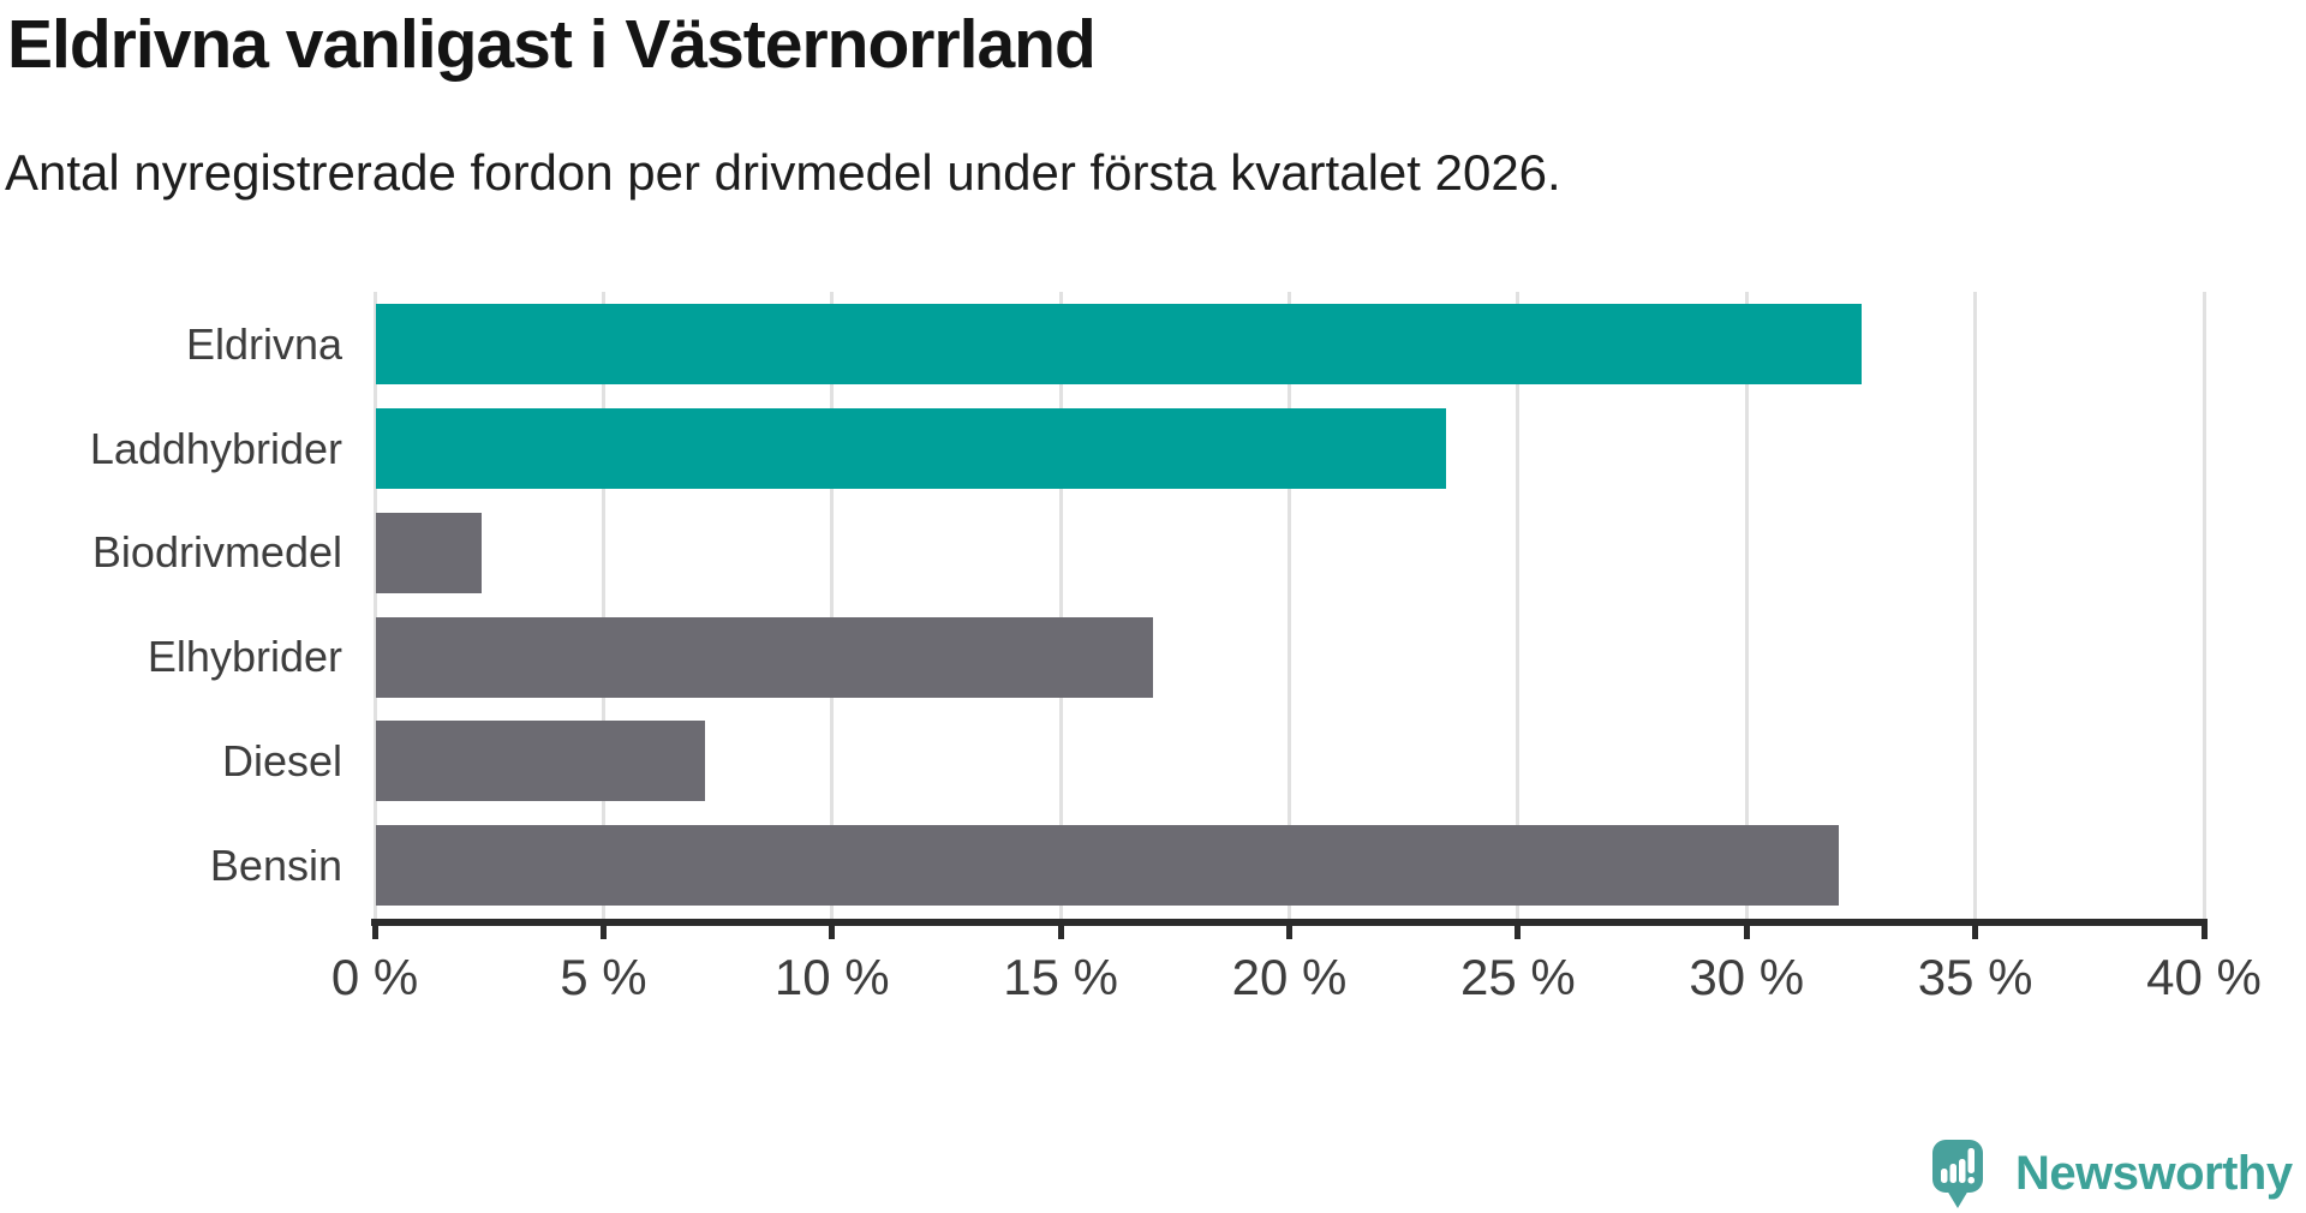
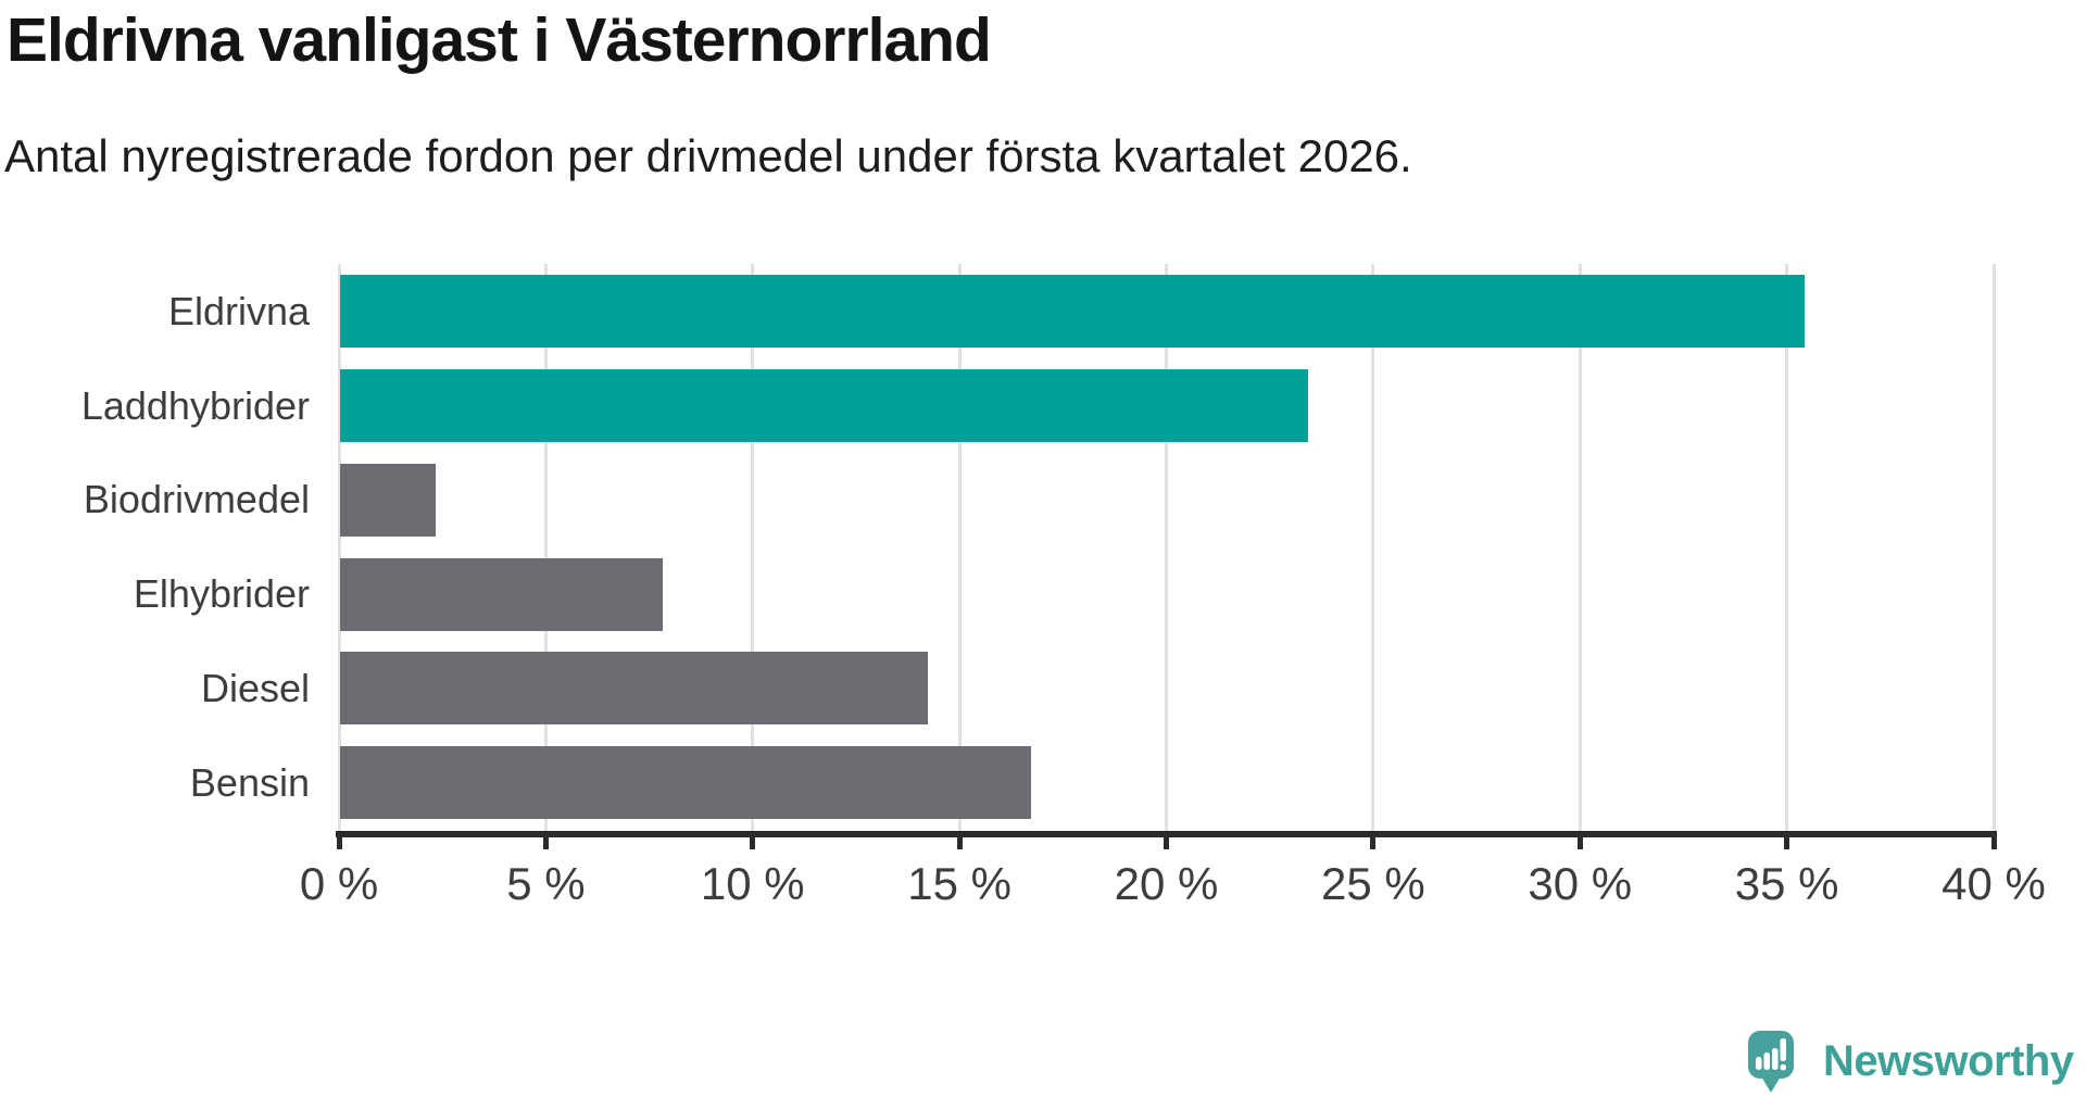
Eldrivna: 32.5% -> 35.4%
Elhybrider: 17.0% -> 7.8%
Diesel: 7.2% -> 14.2%
Bensin: 32.0% -> 16.7%
